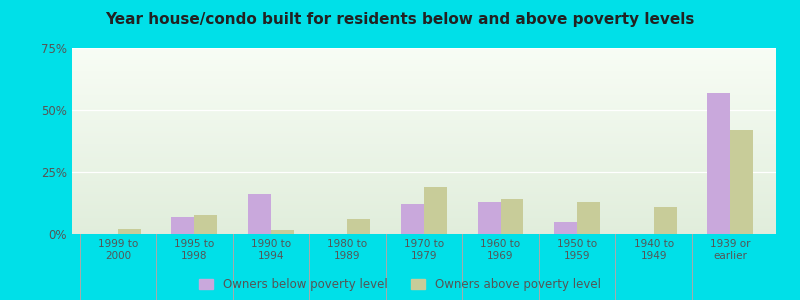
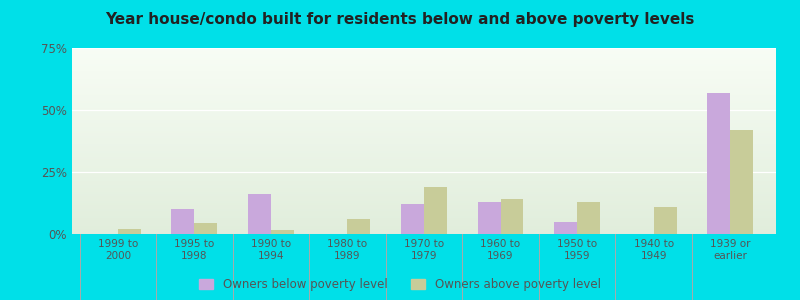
Owners below poverty level/1995 to 1998: 7% -> 10%
Owners above poverty level/1995 to 1998: 7.5% -> 4.5%
